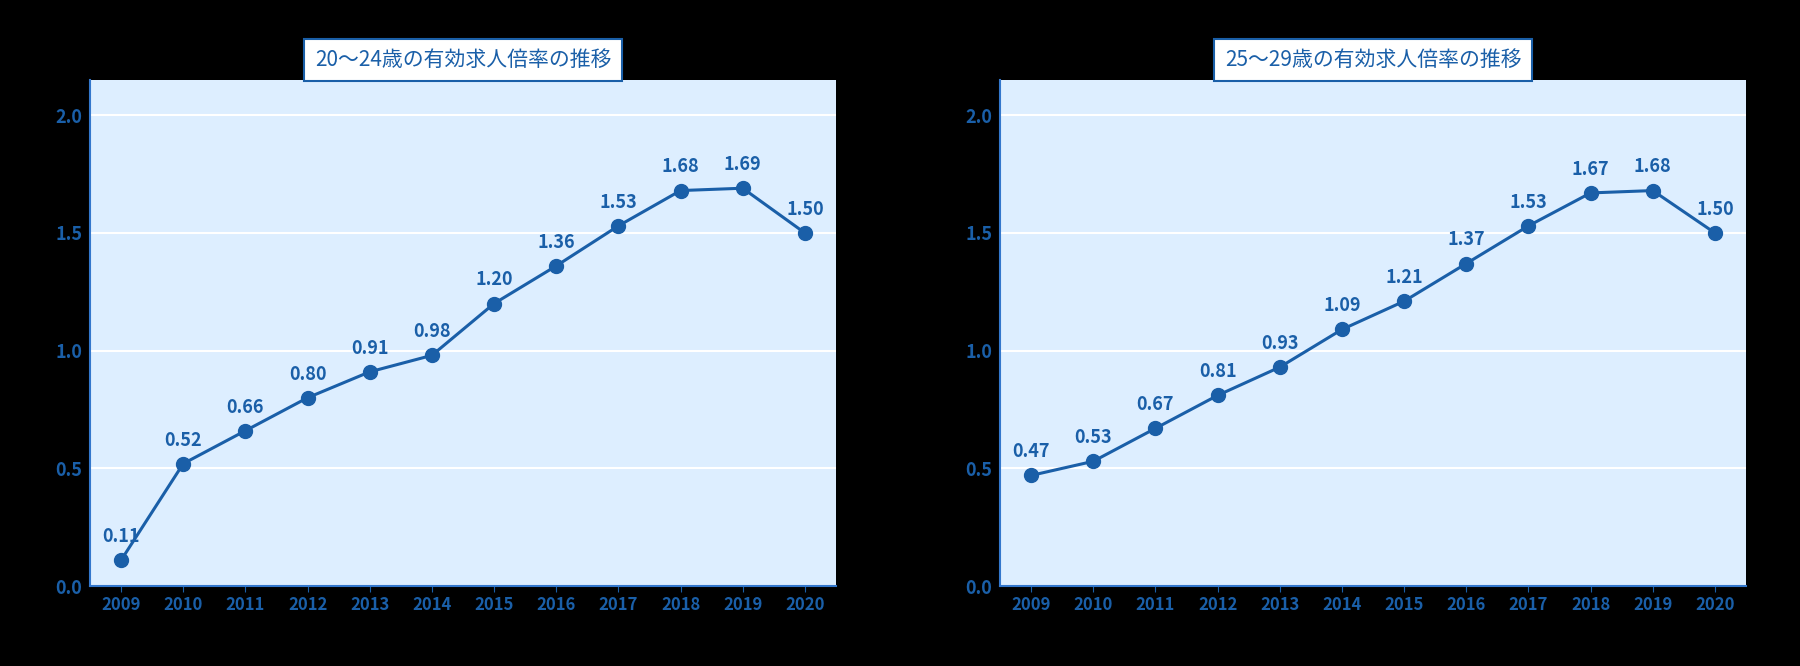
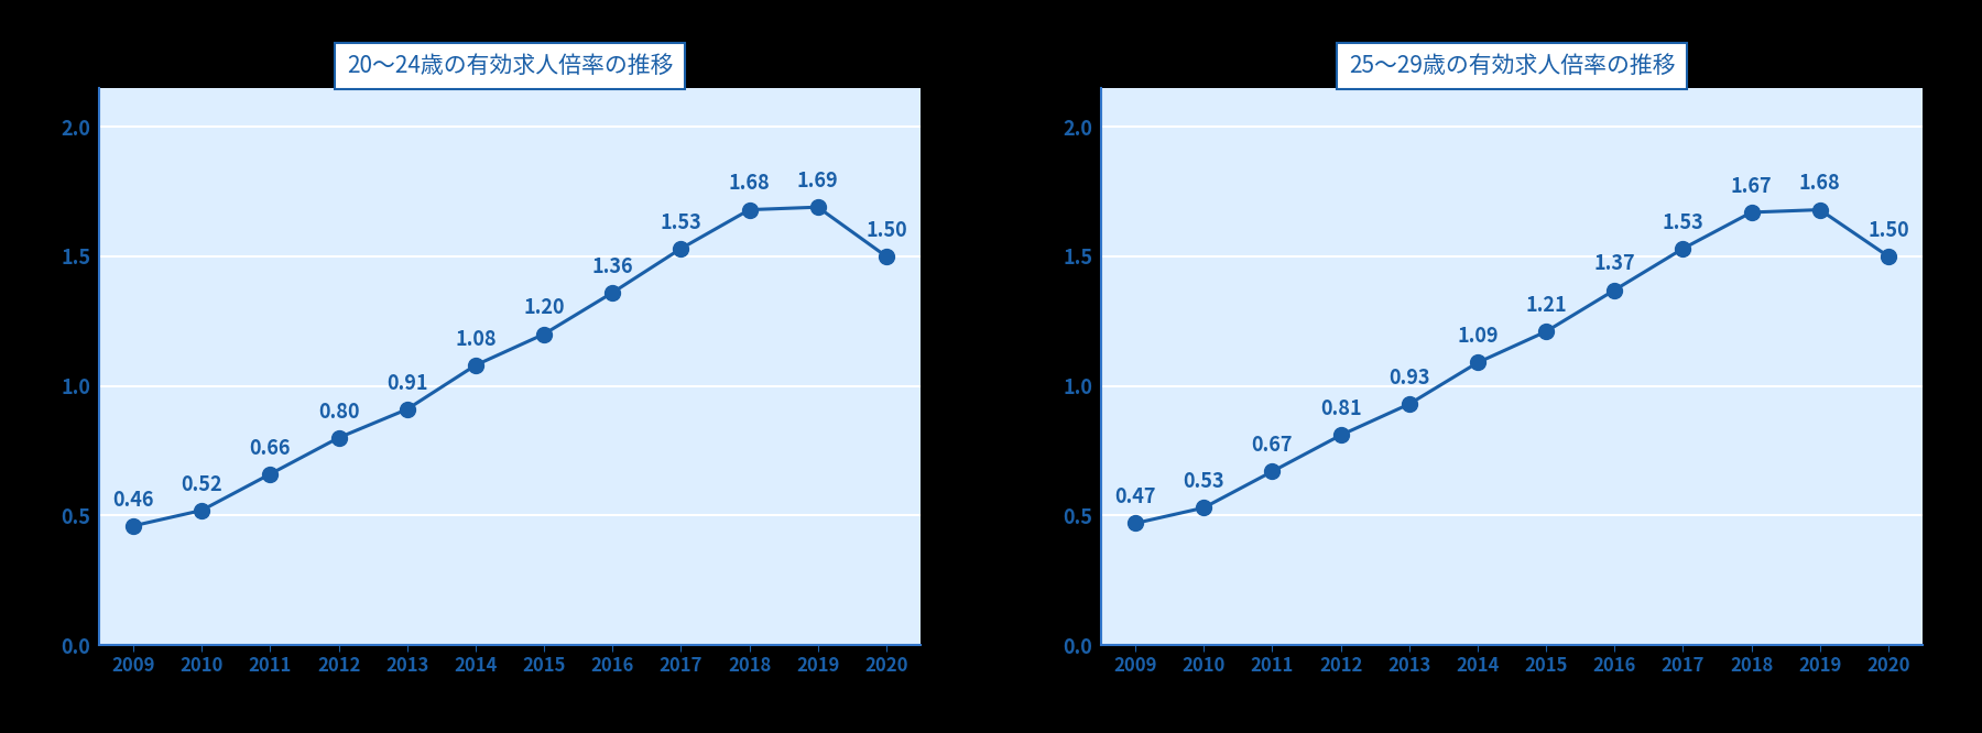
20～24歳の有効求人倍率の推移/2009: 0.11 -> 0.46
20～24歳の有効求人倍率の推移/2014: 0.98 -> 1.08
